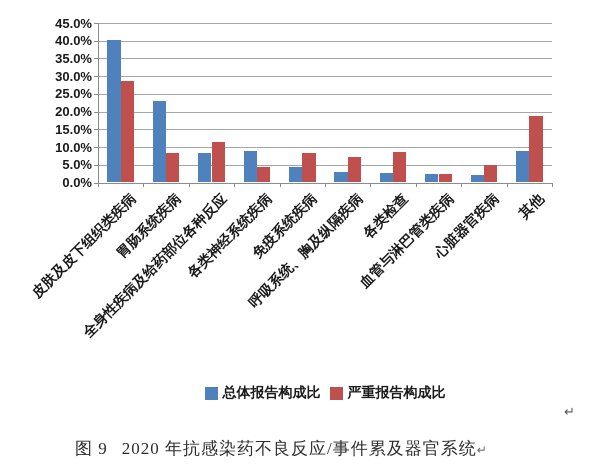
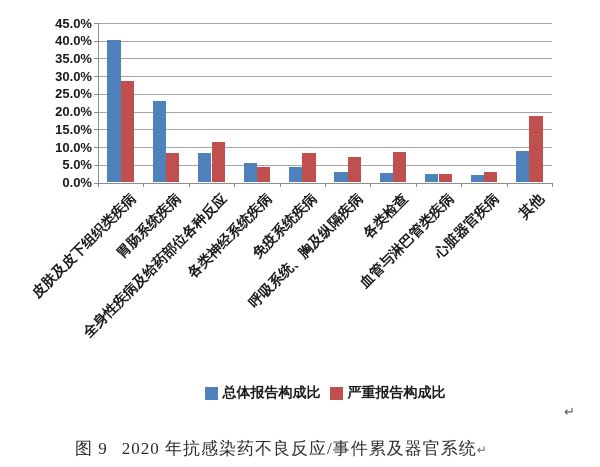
总体报告构成比/各类神经系统疾病: 9% -> 6%
严重报告构成比/心脏器官疾病: 5% -> 3%
